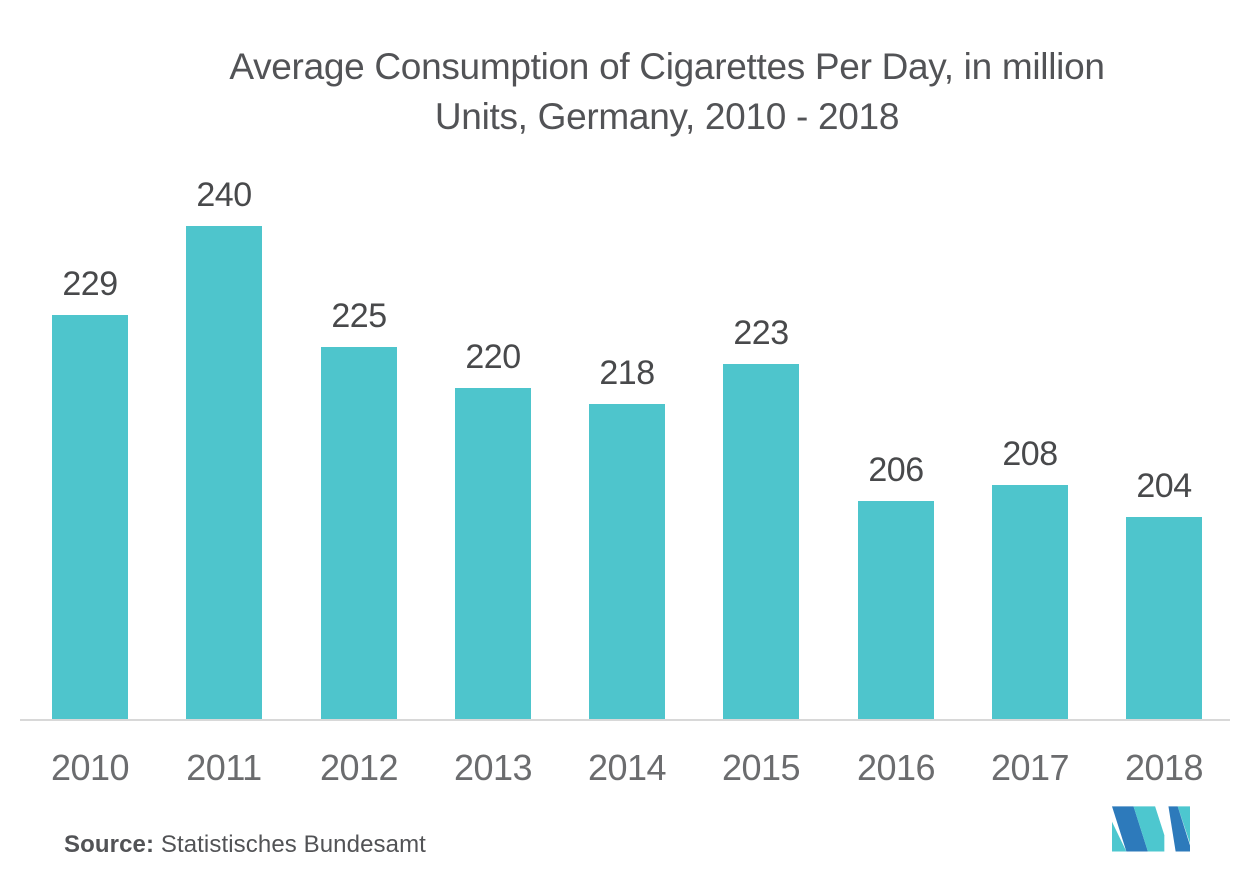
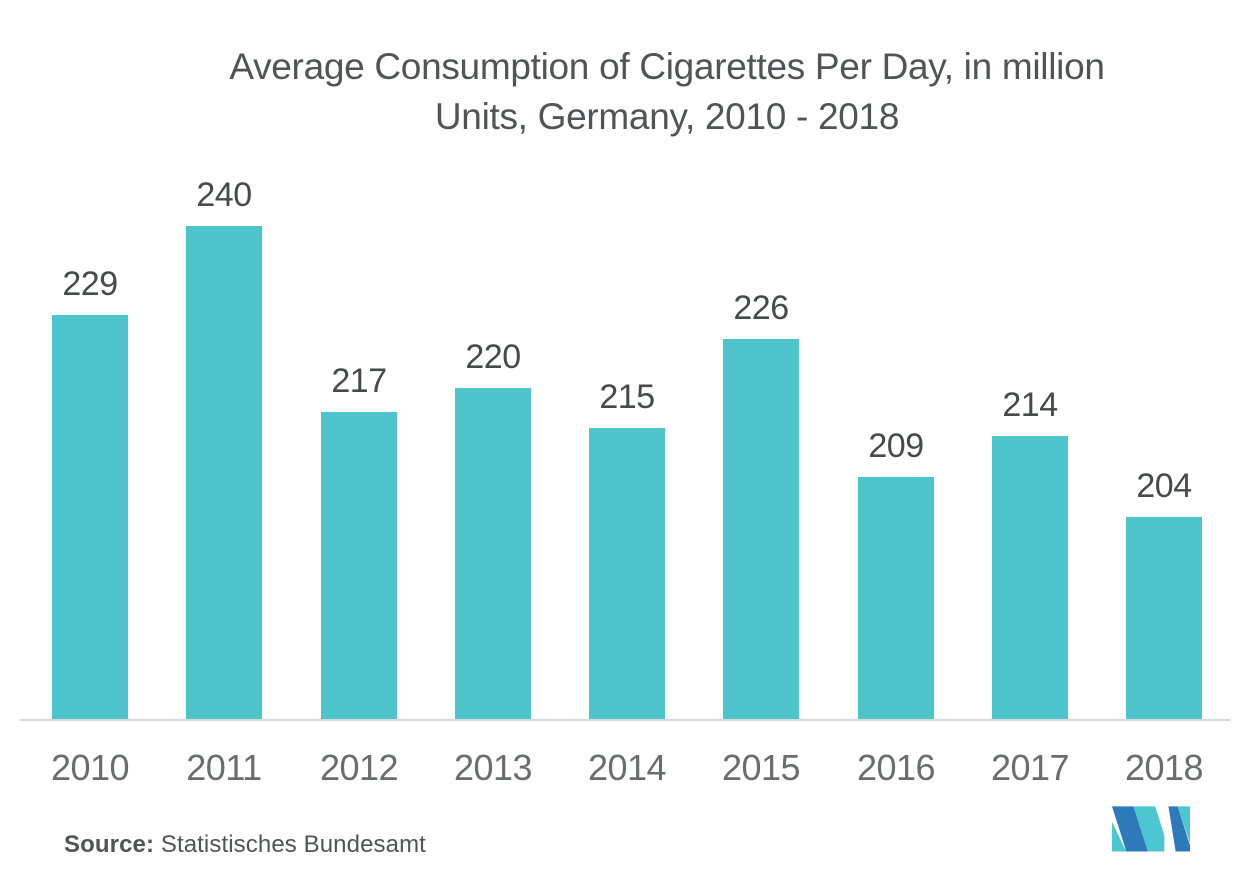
2012: 225 -> 217
2014: 218 -> 215
2015: 223 -> 226
2016: 206 -> 209
2017: 208 -> 214
